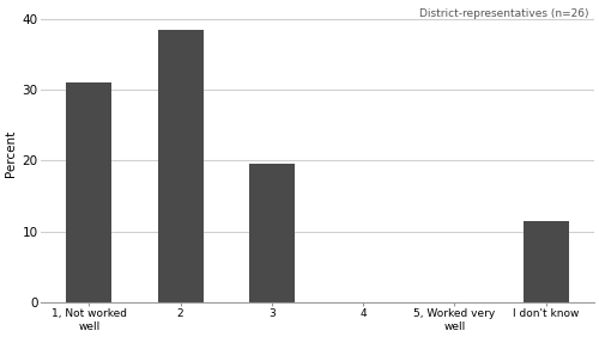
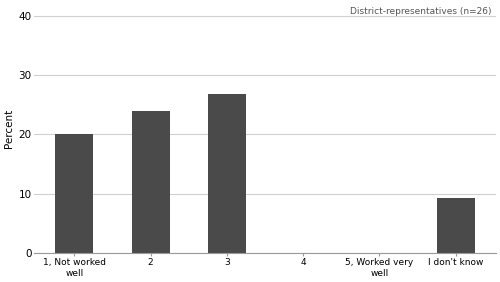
1, Not worked well: 31.0 -> 20.0
2: 38.5 -> 24.0
3: 19.5 -> 26.8
I don't know: 11.5 -> 9.2
